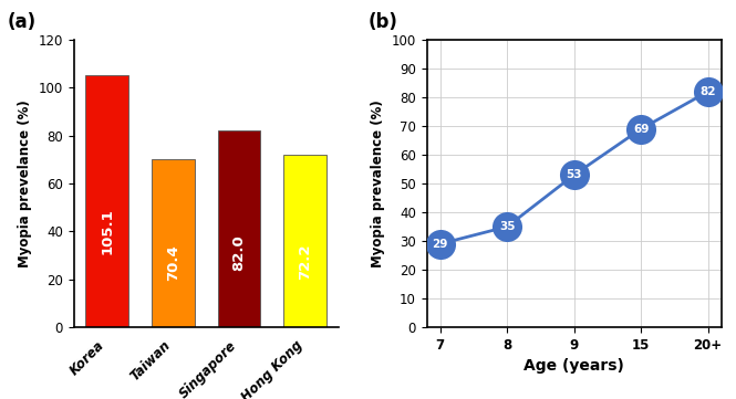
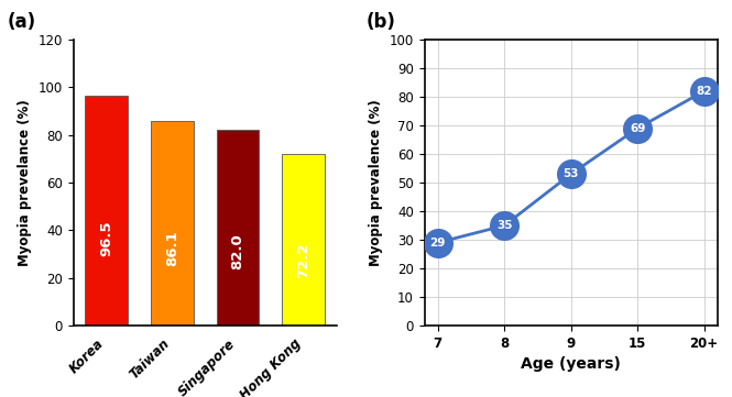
Korea: 105.1 -> 96.5
Taiwan: 70.4 -> 86.1
